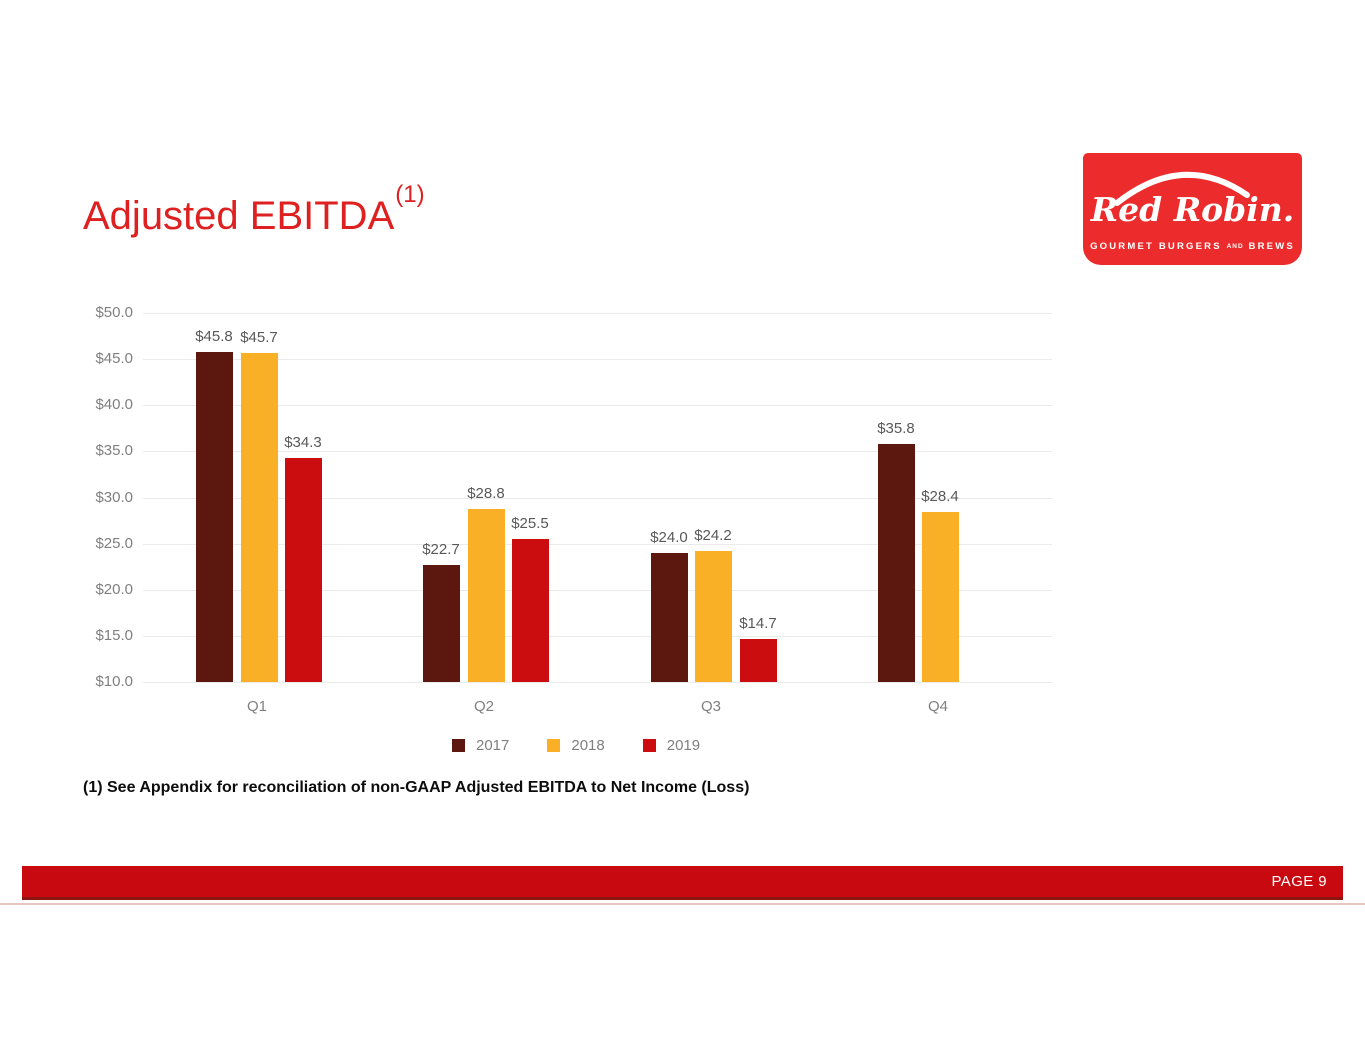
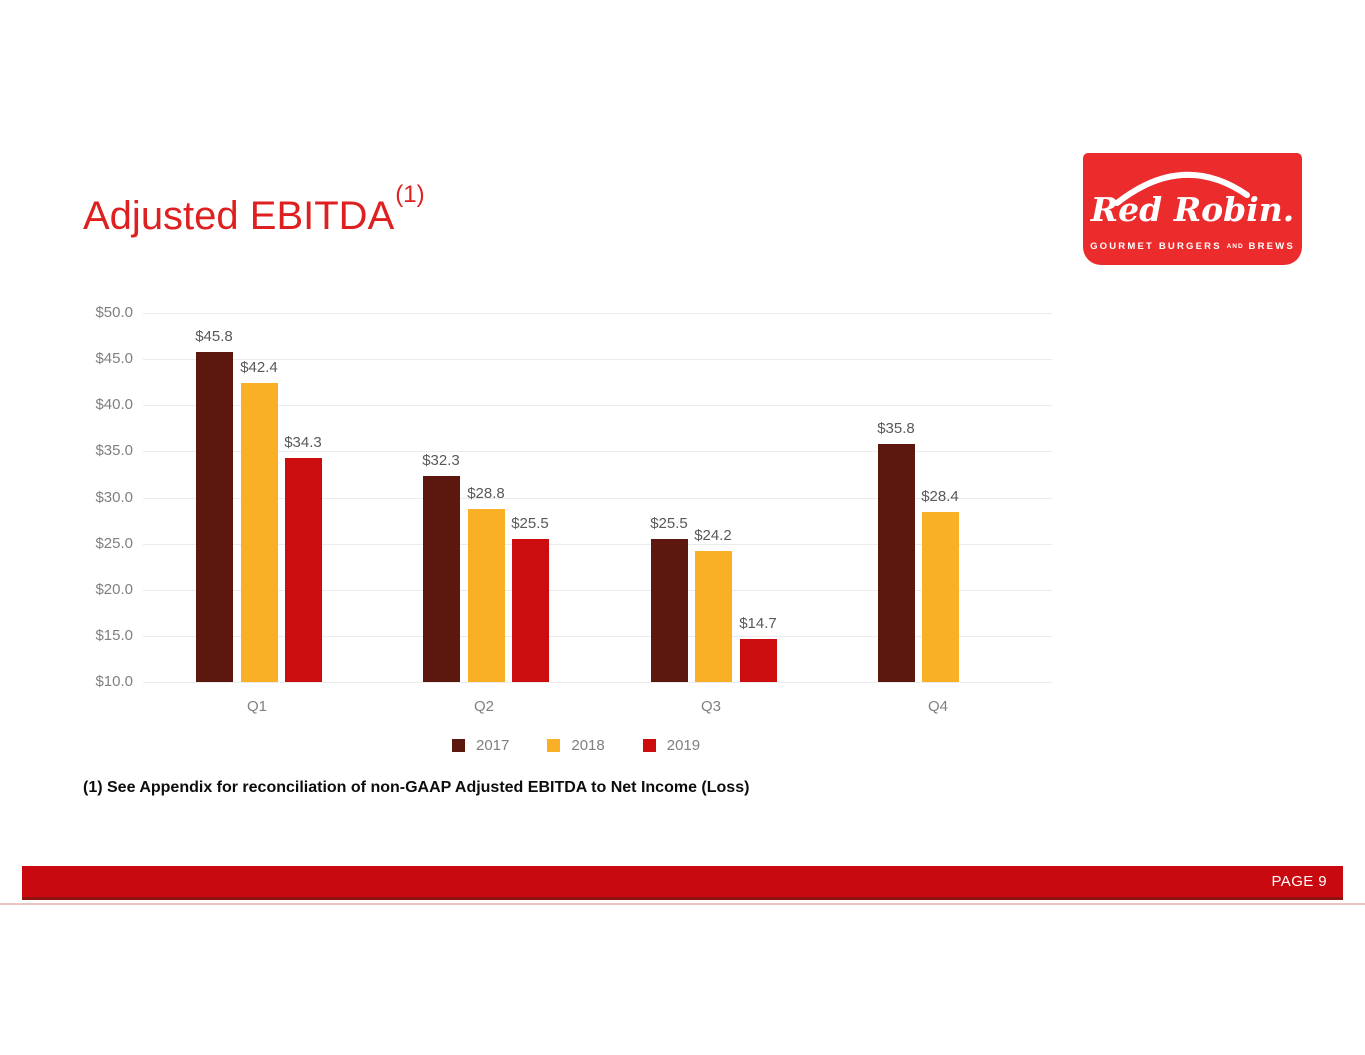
2018/Q1: $45.7 -> $42.4
2017/Q2: $22.7 -> $32.3
2017/Q3: $24.0 -> $25.5
